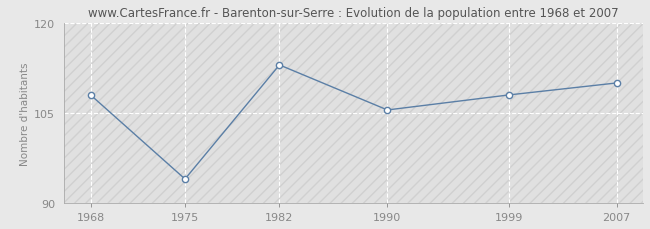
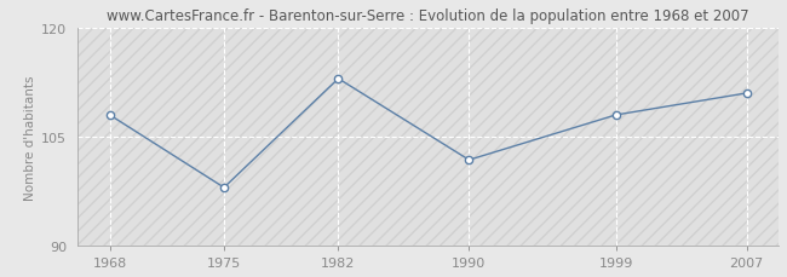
1975: 94.0 -> 98.0
1990: 105.5 -> 101.8
2007: 110.0 -> 111.0
